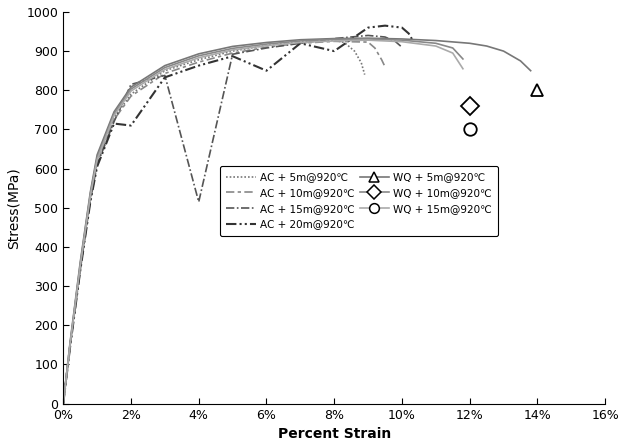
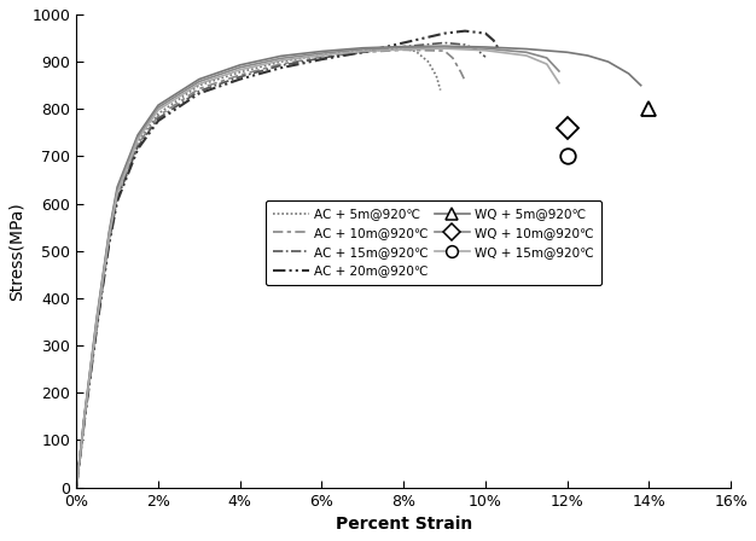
AC + 15m@920℃/2%: 815 -> 780
AC + 20m@920℃/2%: 710 -> 775
AC + 15m@920℃/4%: 515 -> 868
AC + 20m@920℃/6%: 850 -> 905
AC + 20m@920℃/8%: 900 -> 940
